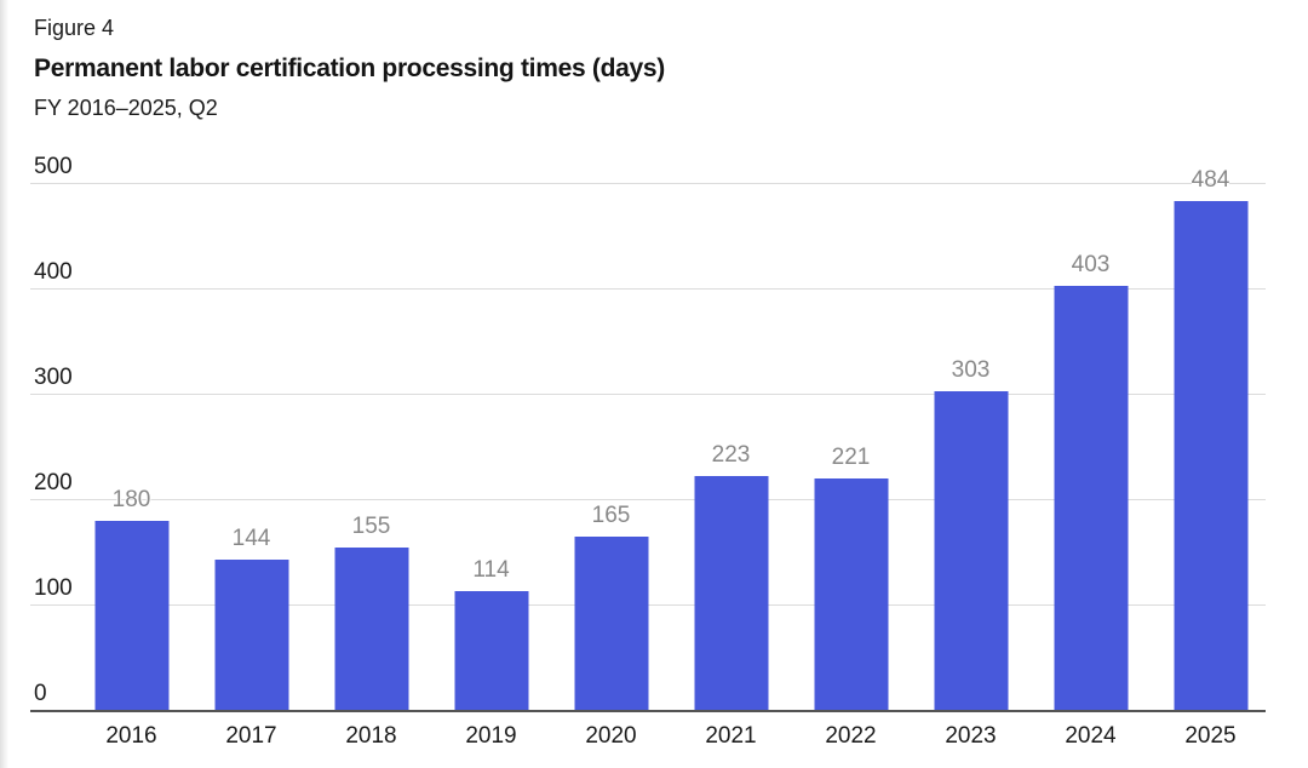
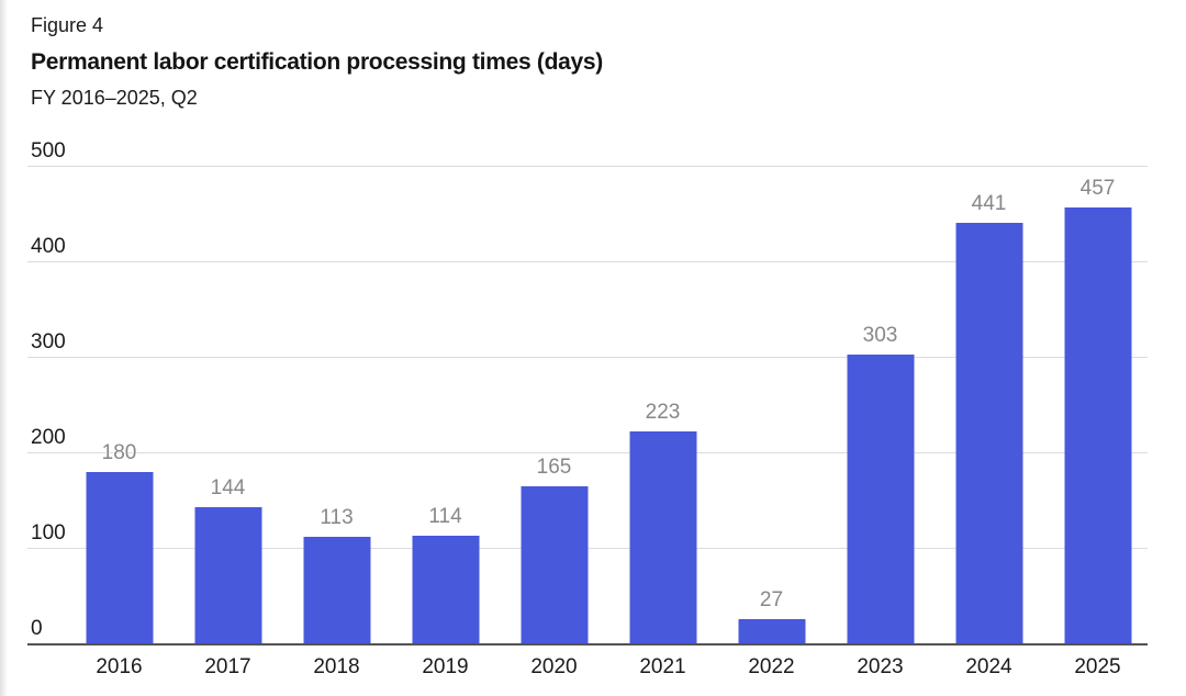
2018: 155 -> 113
2022: 221 -> 27
2024: 403 -> 441
2025: 484 -> 457
